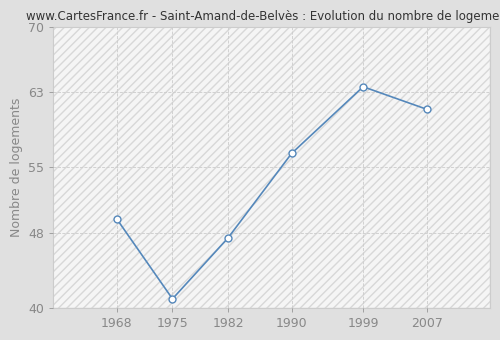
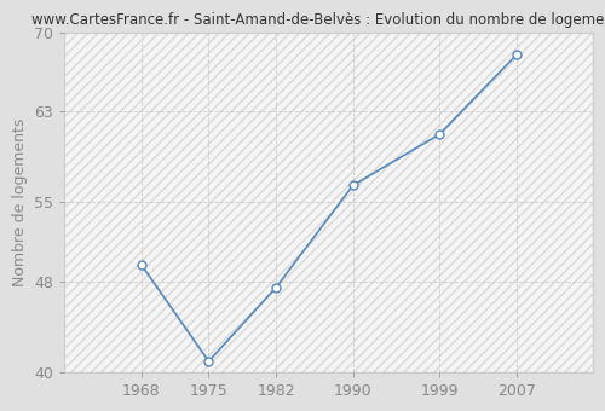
1999: 63.6 -> 61.0
2007: 61.2 -> 68.0
